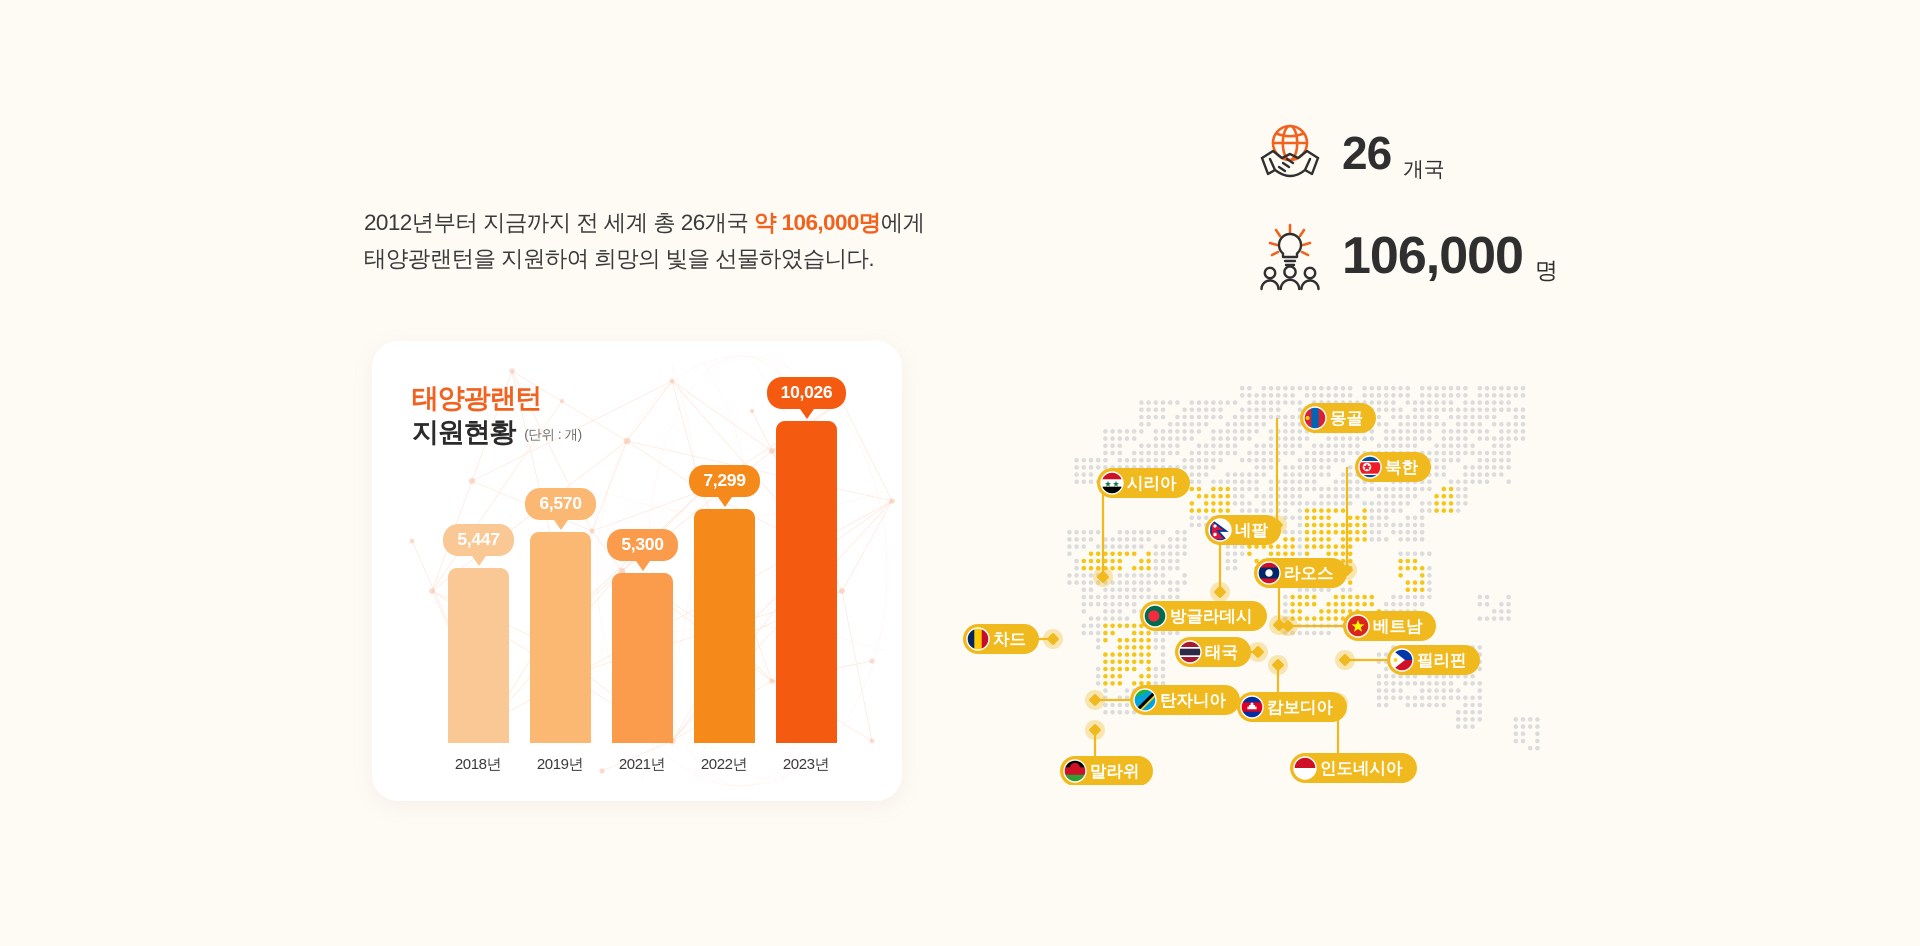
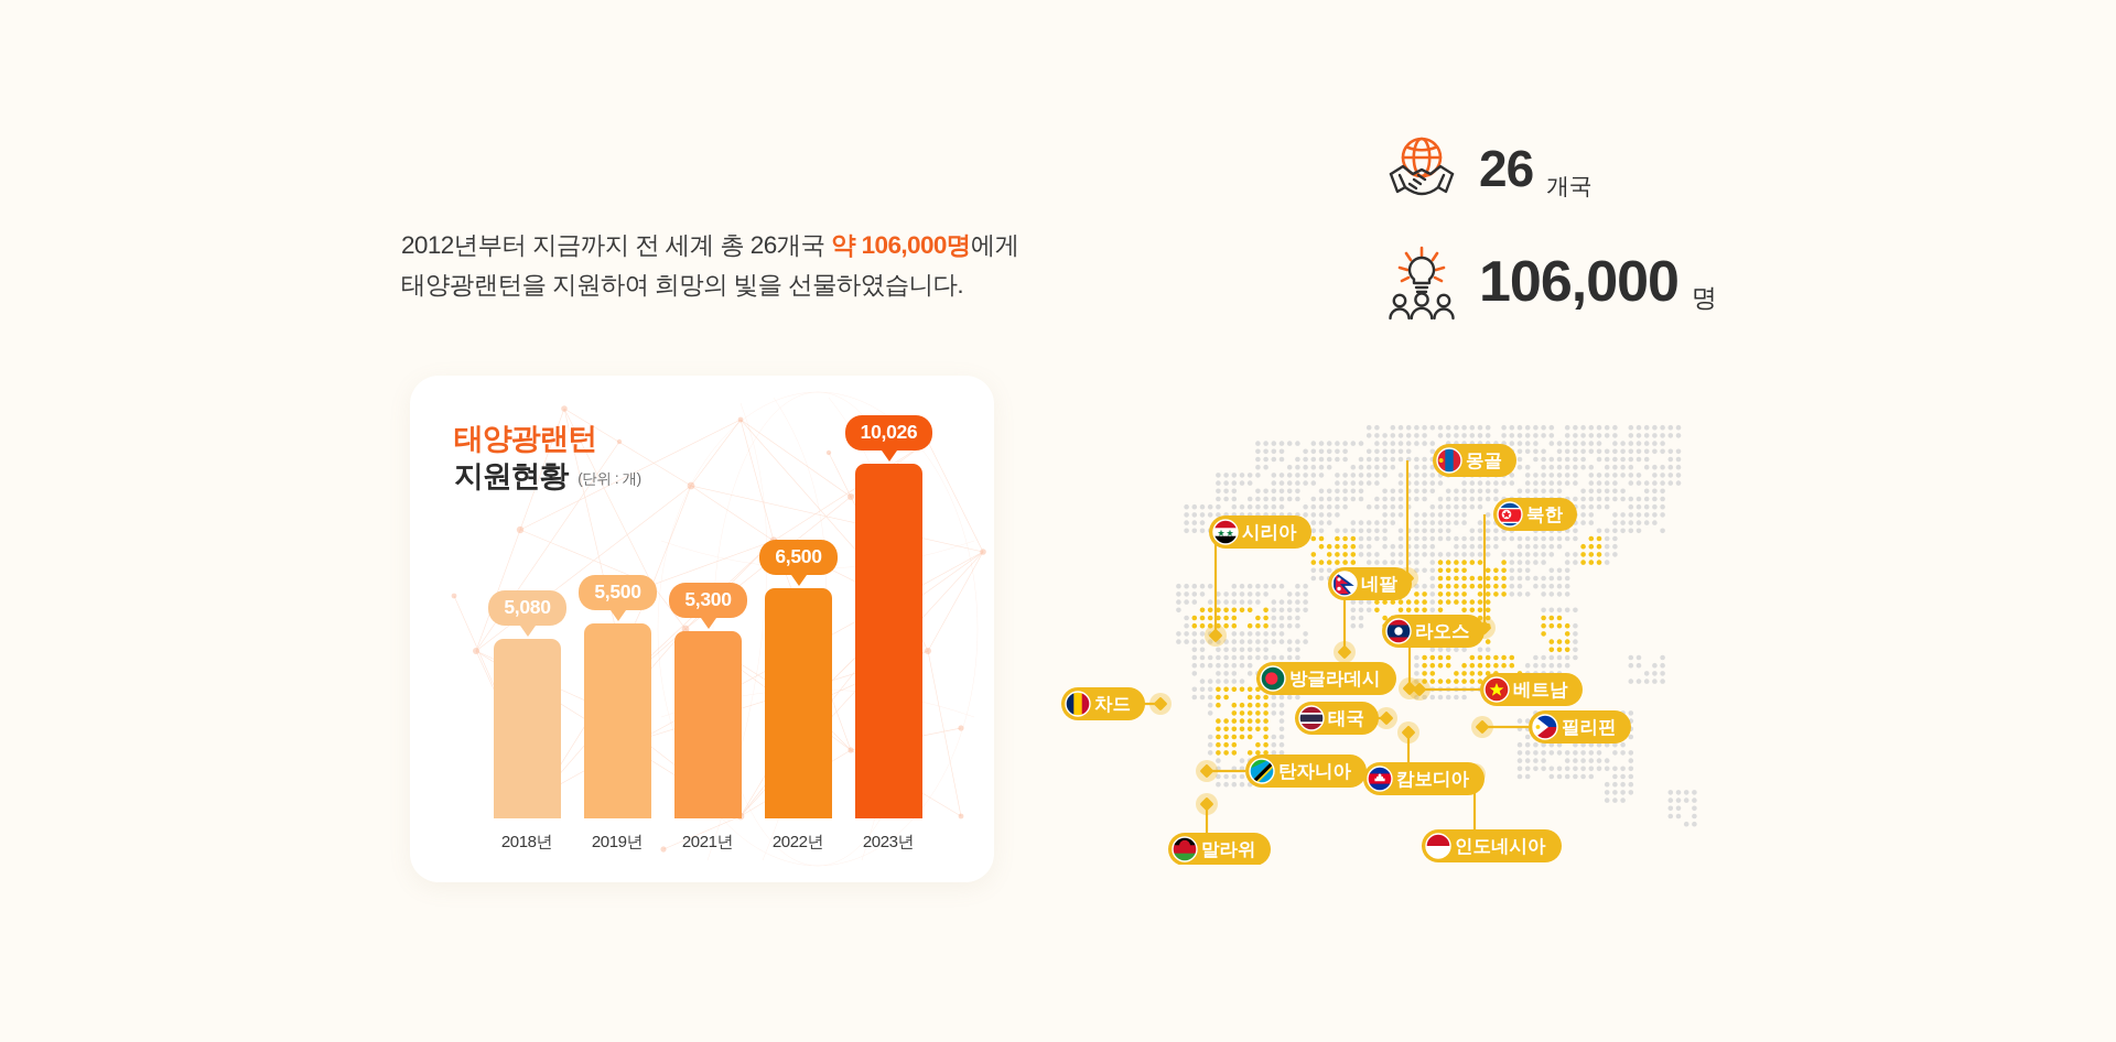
2018년: 5,447 -> 5,080
2019년: 6,570 -> 5,500
2022년: 7,299 -> 6,500
